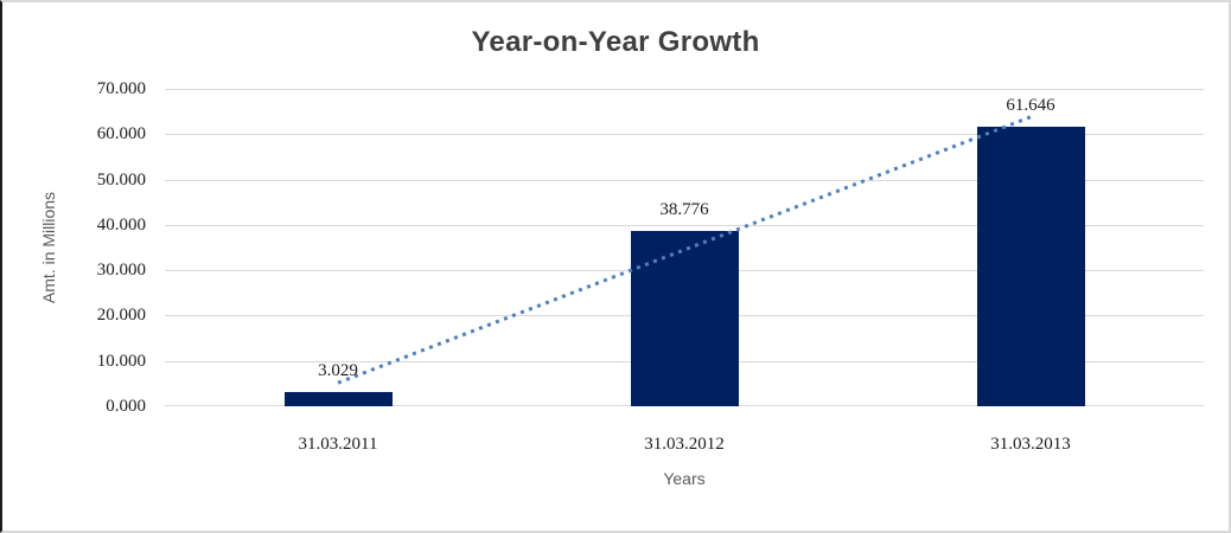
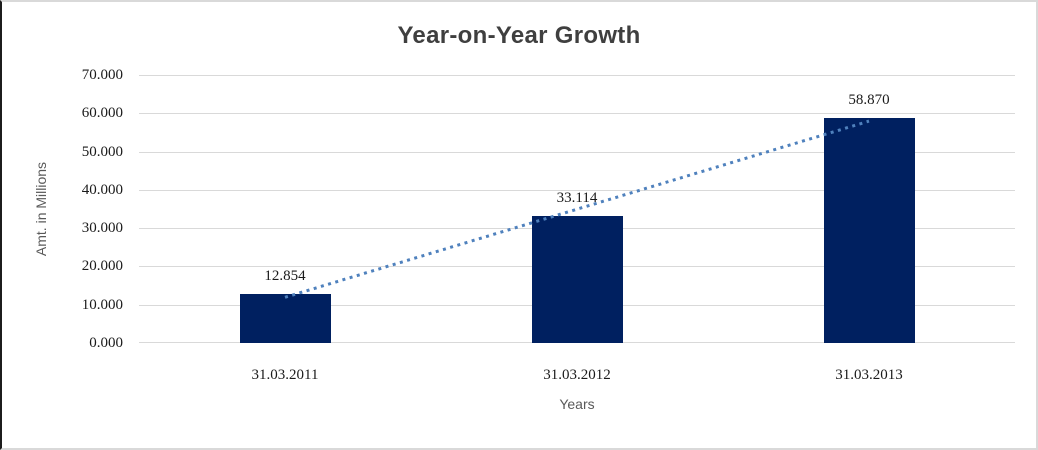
31.03.2011: 3.029 -> 12.854
31.03.2012: 38.776 -> 33.114
31.03.2013: 61.646 -> 58.870
